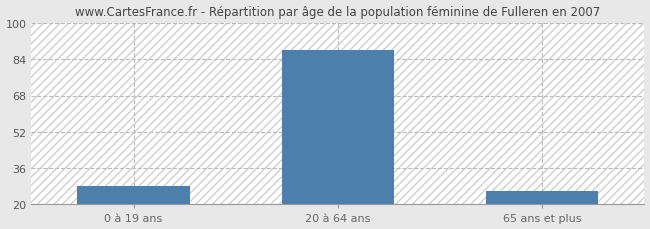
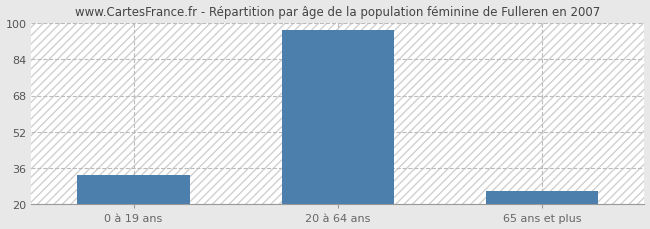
0 à 19 ans: 28 -> 33
20 à 64 ans: 88 -> 97
